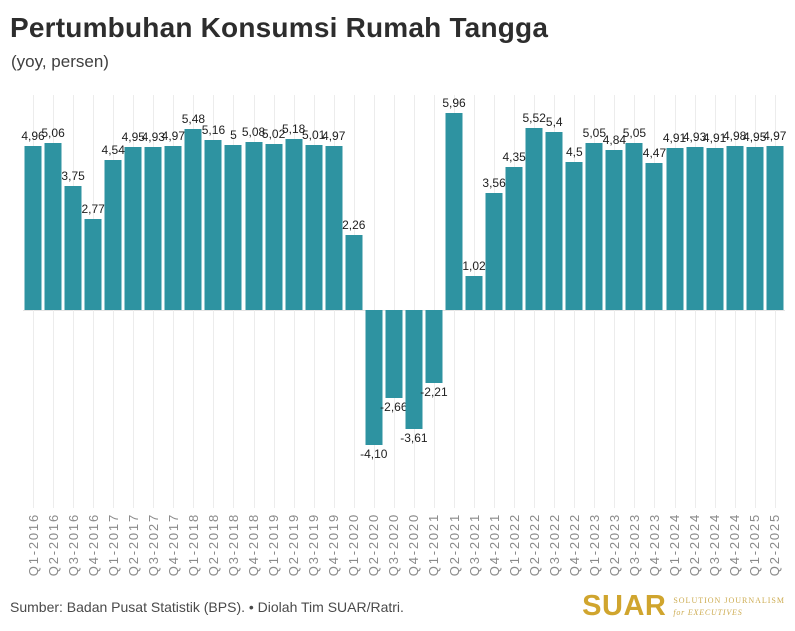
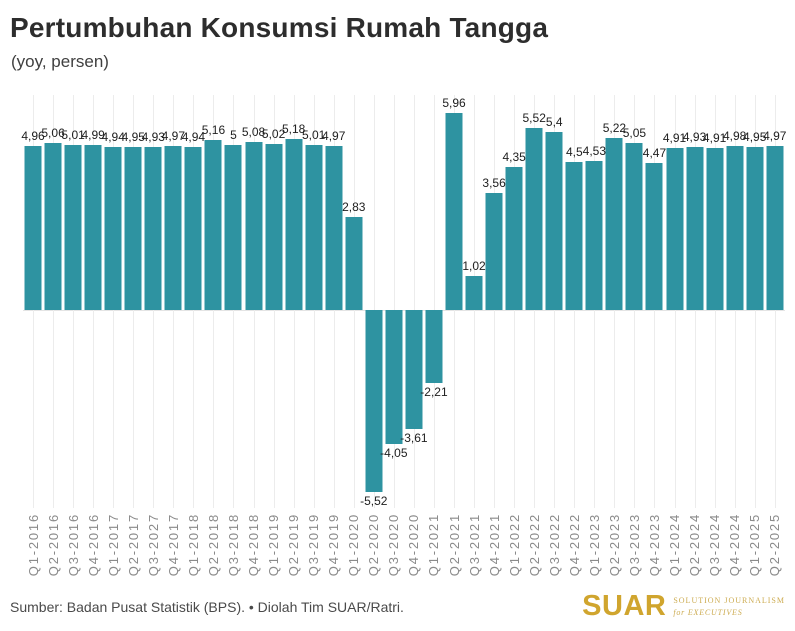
Q3-2016: 3,75 -> 5,01
Q4-2016: 2,77 -> 4,99
Q1-2017: 4,54 -> 4,94
Q1-2018: 5,48 -> 4,94
Q1-2020: 2,26 -> 2,83
Q2-2020: -4,10 -> -5,52
Q3-2020: -2,66 -> -4,05
Q1-2023: 5,05 -> 4,53
Q2-2023: 4,84 -> 5,22
